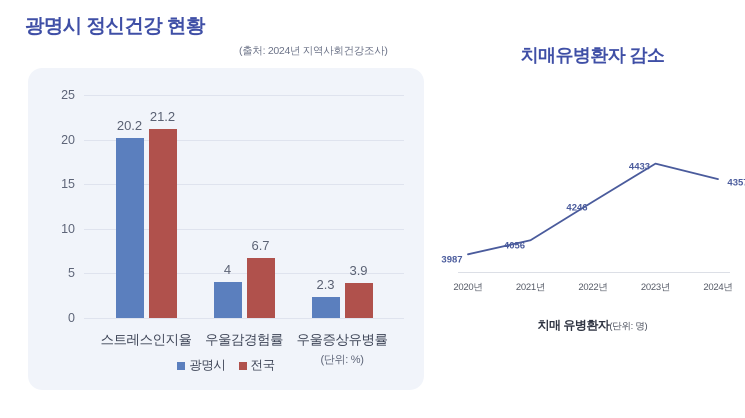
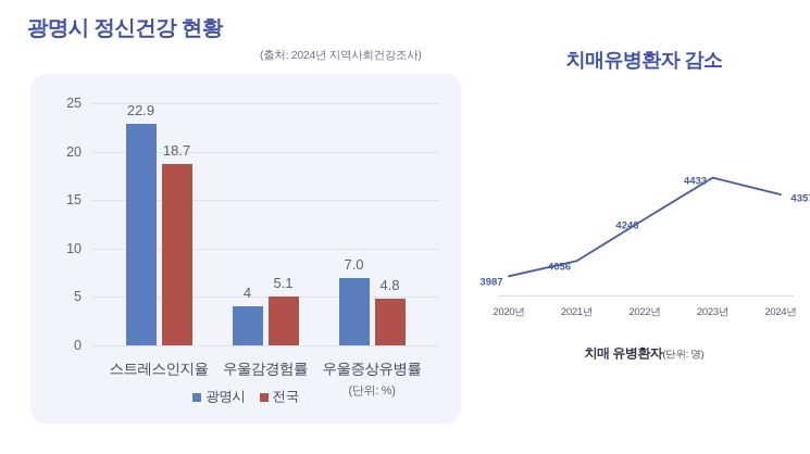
광명시 정신건강 현황/광명시/스트레스인지율: 20.2 -> 22.9
광명시 정신건강 현황/전국/스트레스인지율: 21.2 -> 18.7
광명시 정신건강 현황/전국/우울감경험률: 6.7 -> 5.1
광명시 정신건강 현황/광명시/우울증상유병률: 2.3 -> 7.0
광명시 정신건강 현황/전국/우울증상유병률: 3.9 -> 4.8
